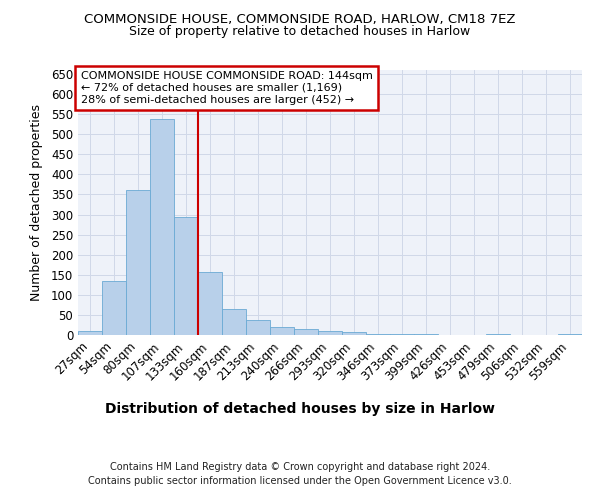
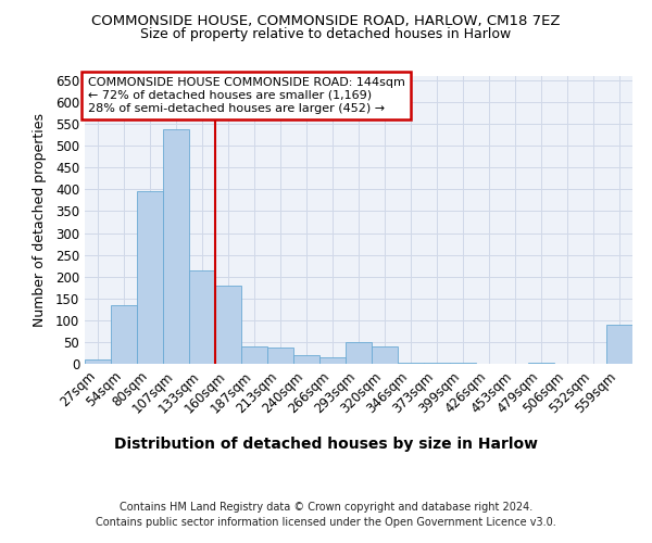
80sqm: 362 -> 395
133sqm: 295 -> 215
160sqm: 158 -> 180
187sqm: 65 -> 40
293sqm: 10 -> 50
320sqm: 8 -> 40
559sqm: 3 -> 90
